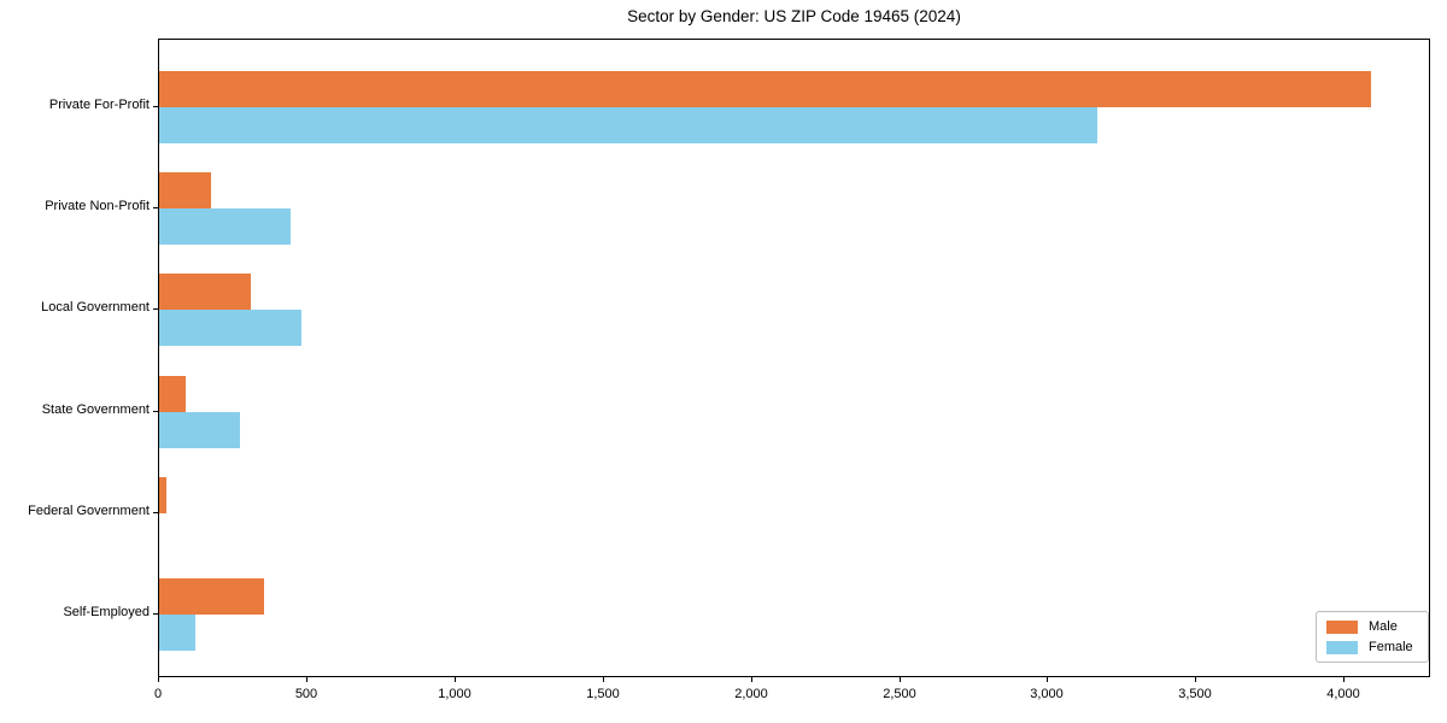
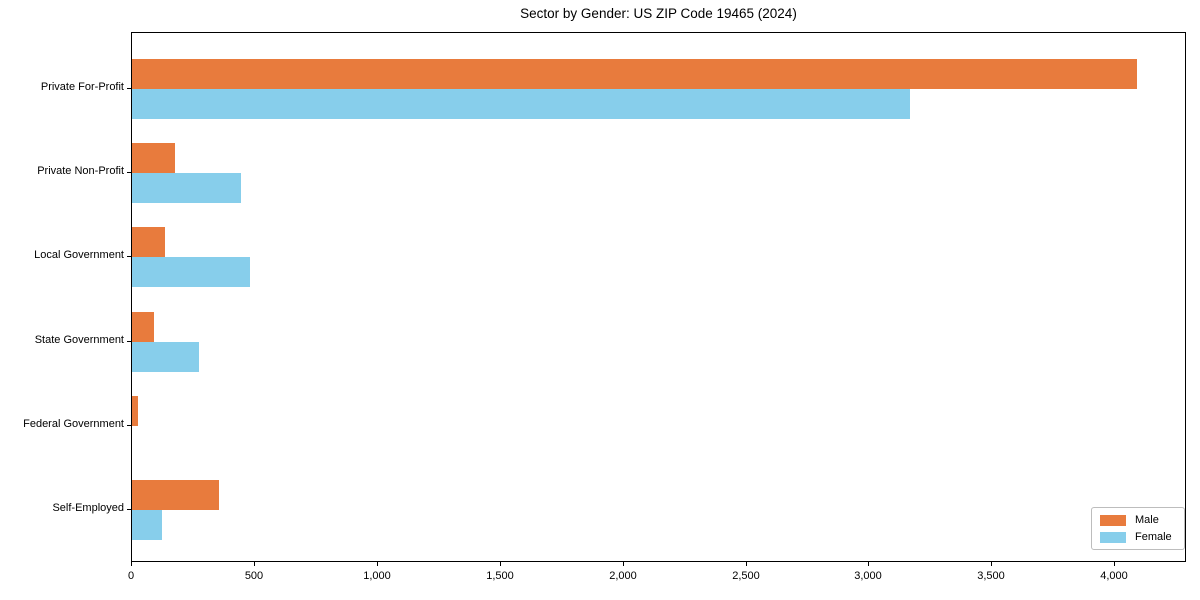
Male/Local Government: 310 -> 140
